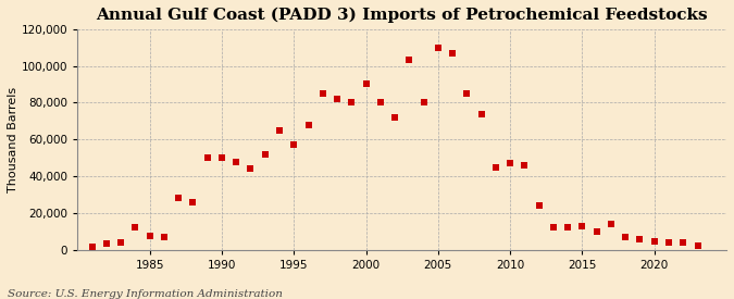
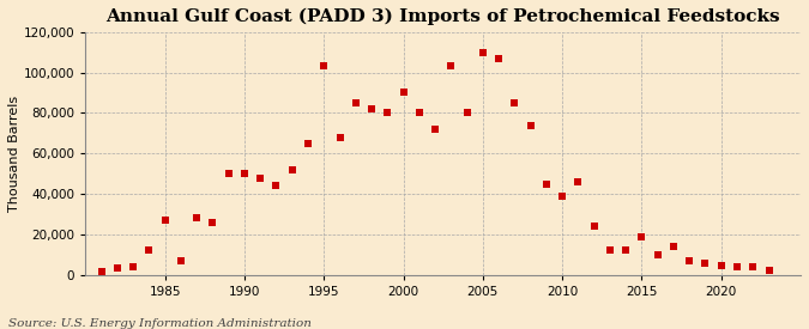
1985: 8,000 -> 27,000
1995: 57,000 -> 103,000
2010: 47,000 -> 39,000
2015: 13,000 -> 19,000
